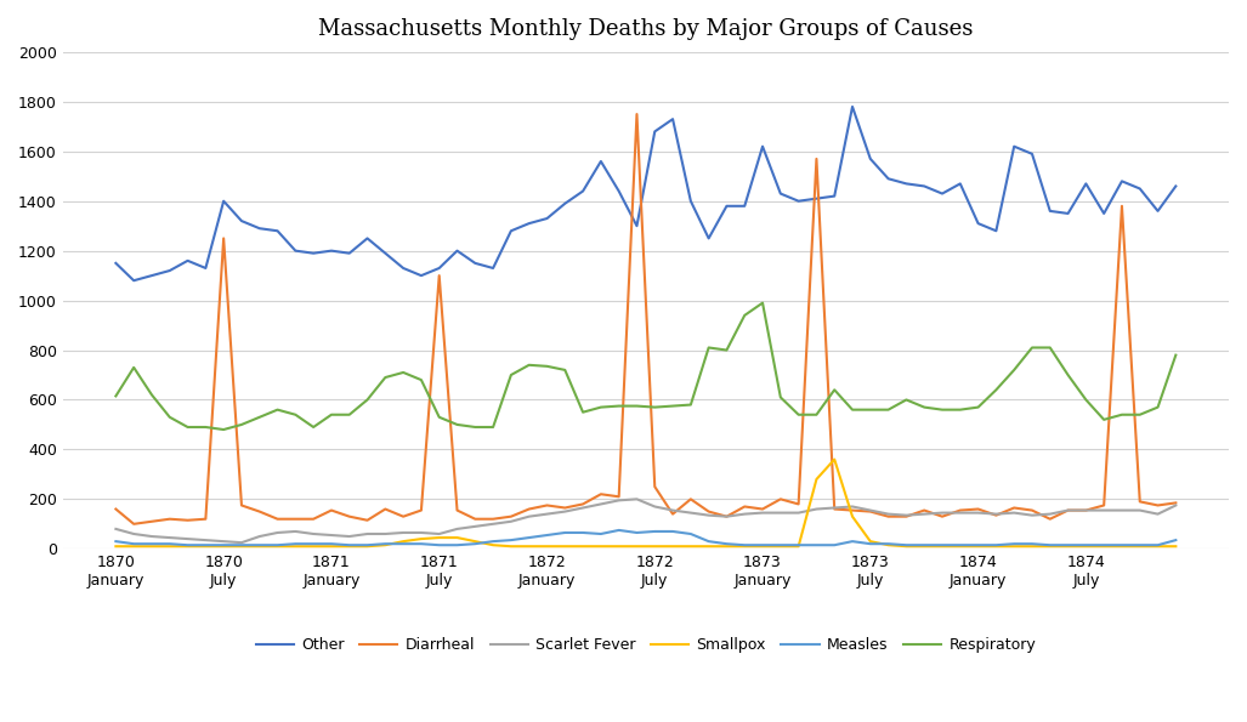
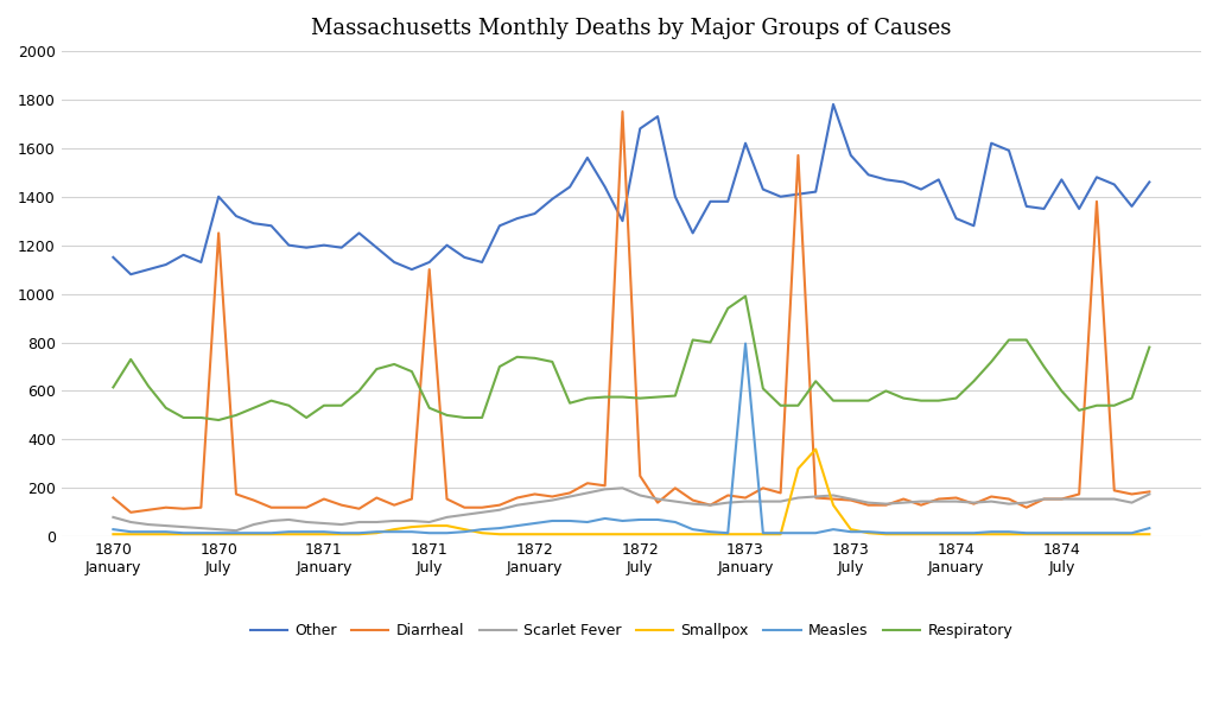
Measles/1873 January: 15 -> 795
